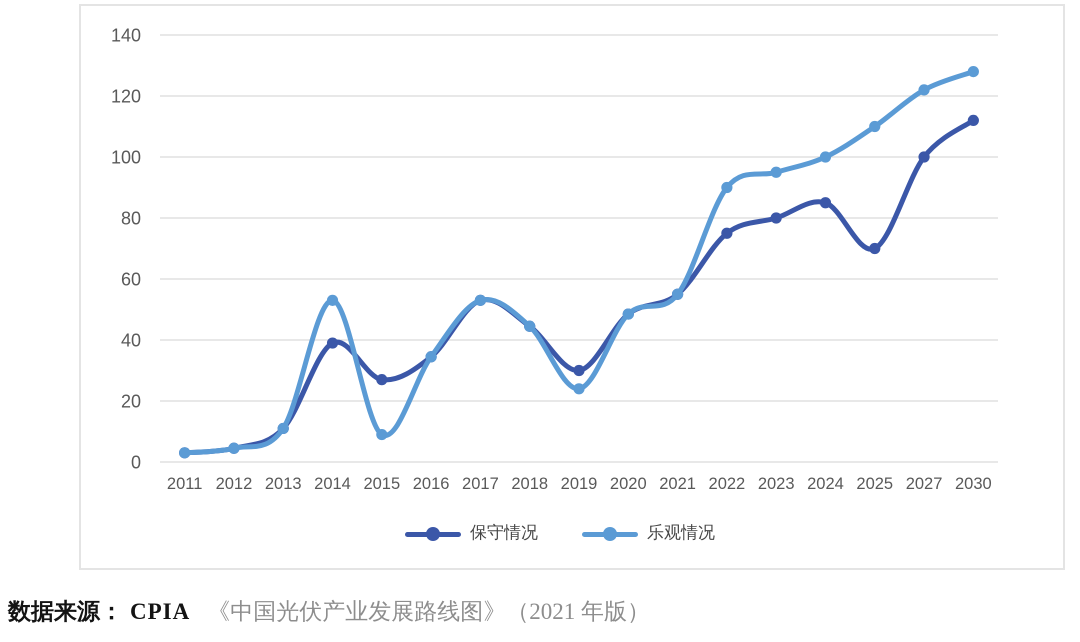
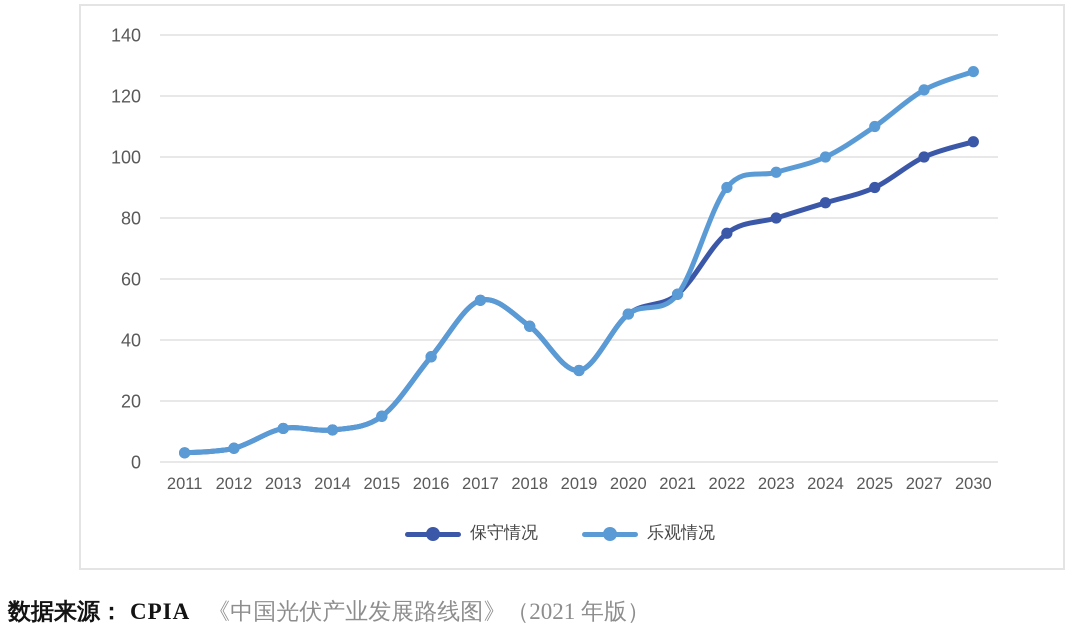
保守情况/2014: 39 -> 10
乐观情况/2014: 53 -> 10
保守情况/2015: 27 -> 15
乐观情况/2015: 9 -> 15
乐观情况/2019: 24 -> 30
保守情况/2025: 70 -> 90
保守情况/2030: 112 -> 105
